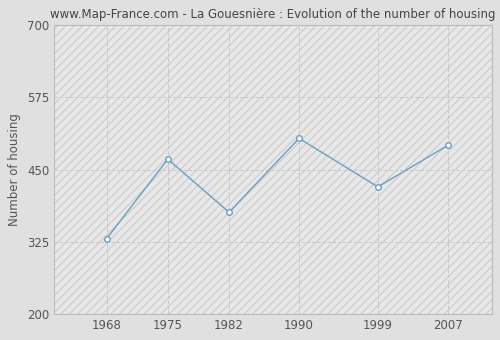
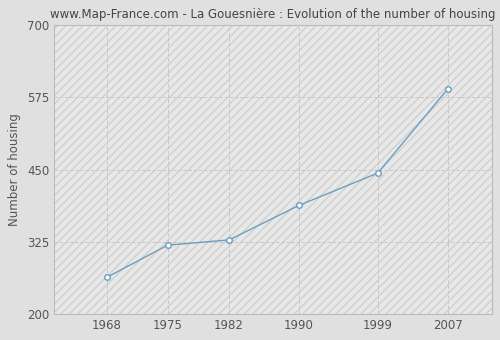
1968: 330 -> 263
1975: 468 -> 319
1982: 376 -> 328
1990: 504 -> 388
1999: 420 -> 444
2007: 492 -> 590
